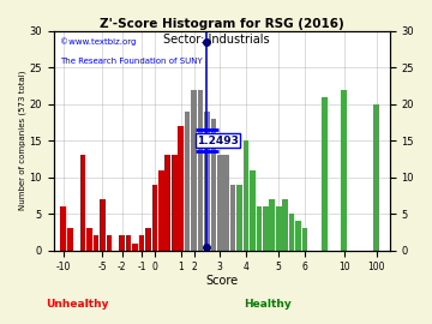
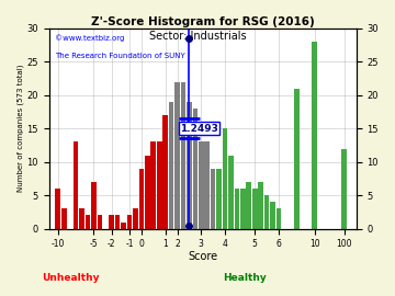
10: 22 -> 28
100: 20 -> 12
